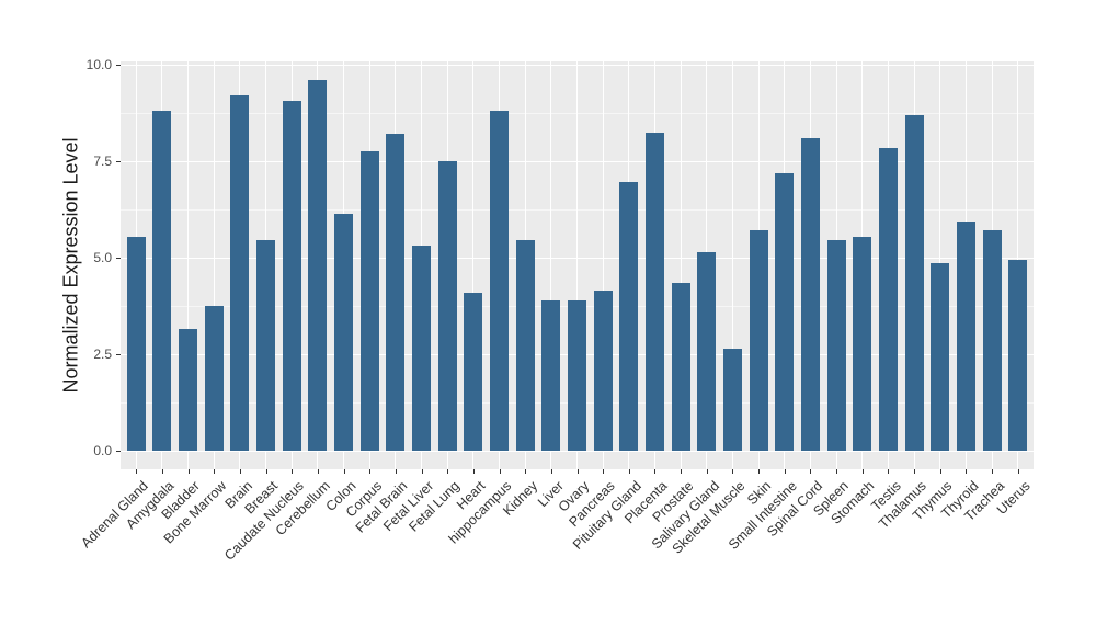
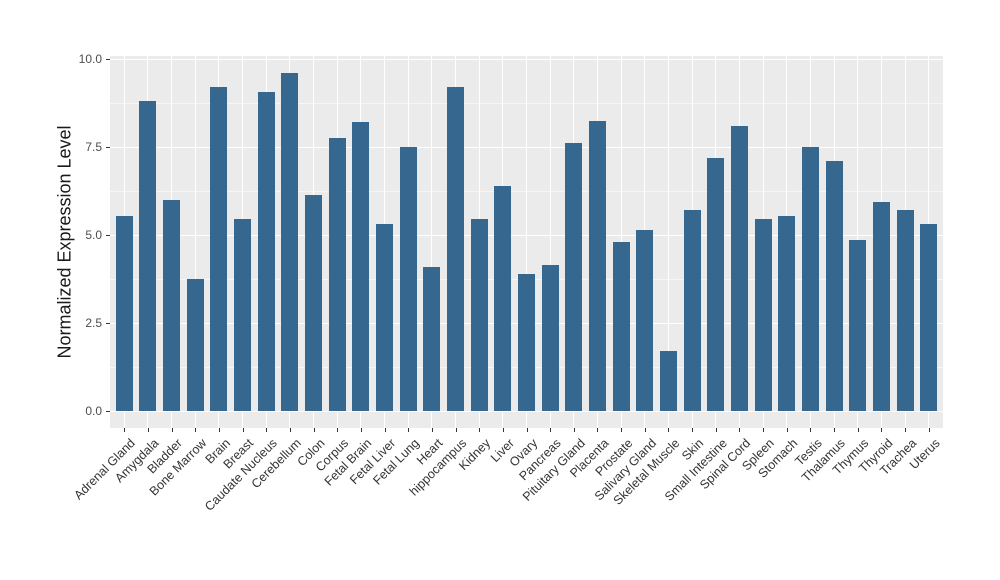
Bladder: 3.1 -> 6.0
hippocampus: 8.8 -> 9.2
Liver: 3.9 -> 6.4
Pituitary Gland: 7.0 -> 7.6
Prostate: 4.3 -> 4.8
Skeletal Muscle: 2.6 -> 1.7
Testis: 7.8 -> 7.5
Thalamus: 8.7 -> 7.1
Uterus: 5.0 -> 5.3
